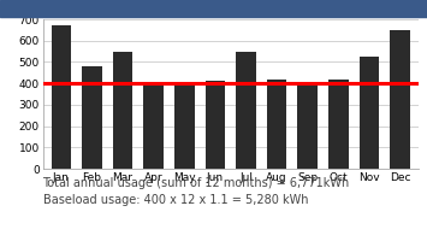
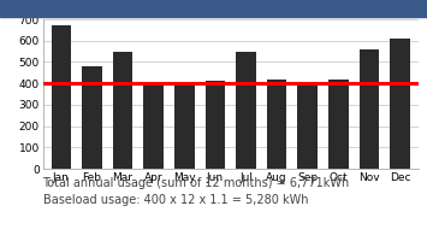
Nov: 520 -> 560
Dec: 650 -> 610
